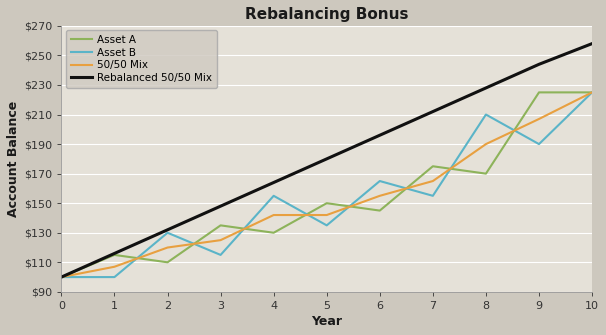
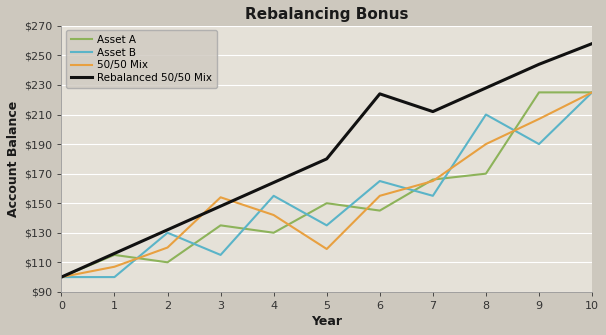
50/50 Mix/3: $125 -> $154
50/50 Mix/5: $142 -> $119
Rebalanced 50/50 Mix/6: $196 -> $224
Asset A/7: $175 -> $166
